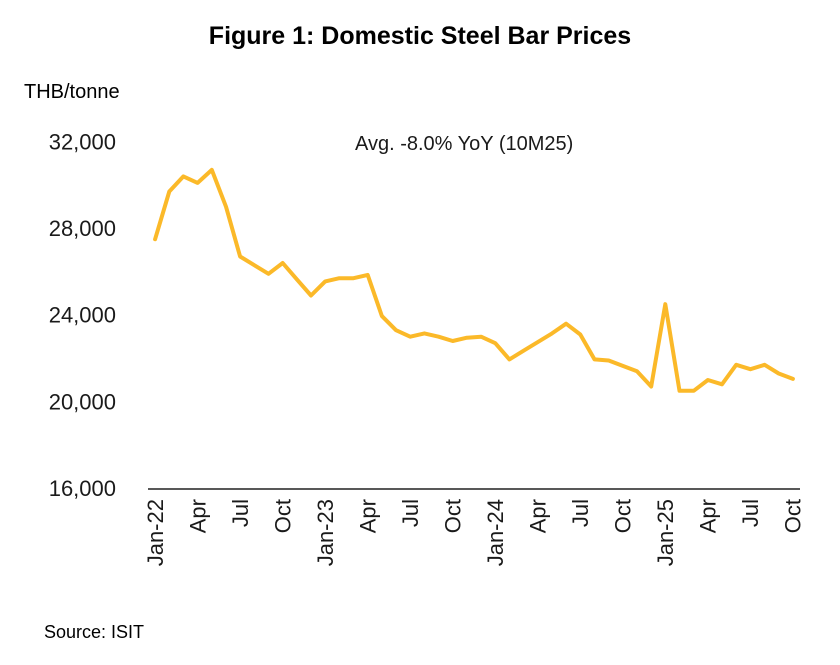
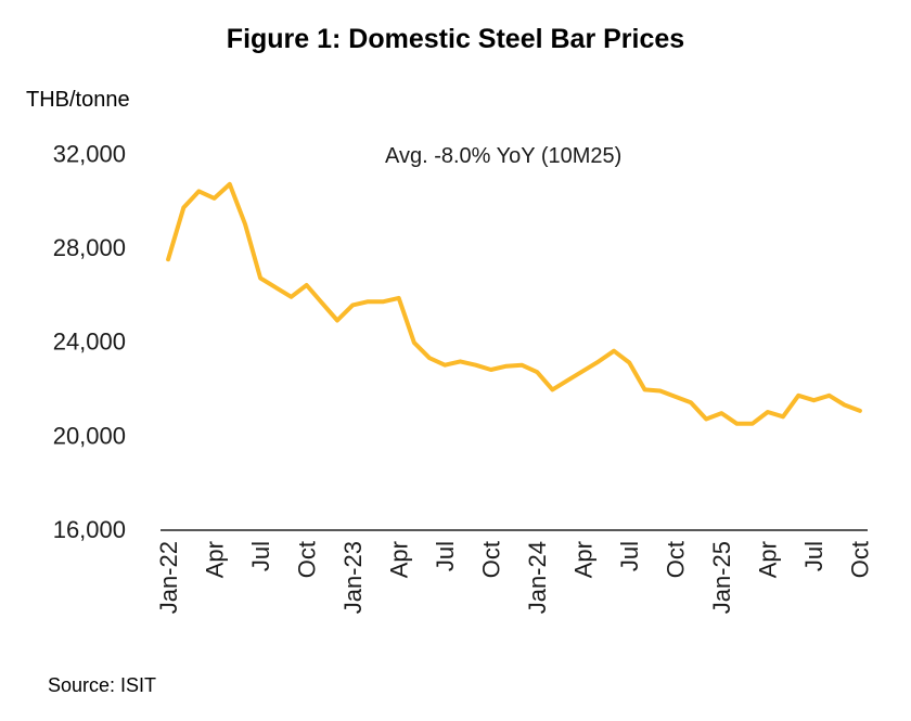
Jan-25: 24500 -> 21000
